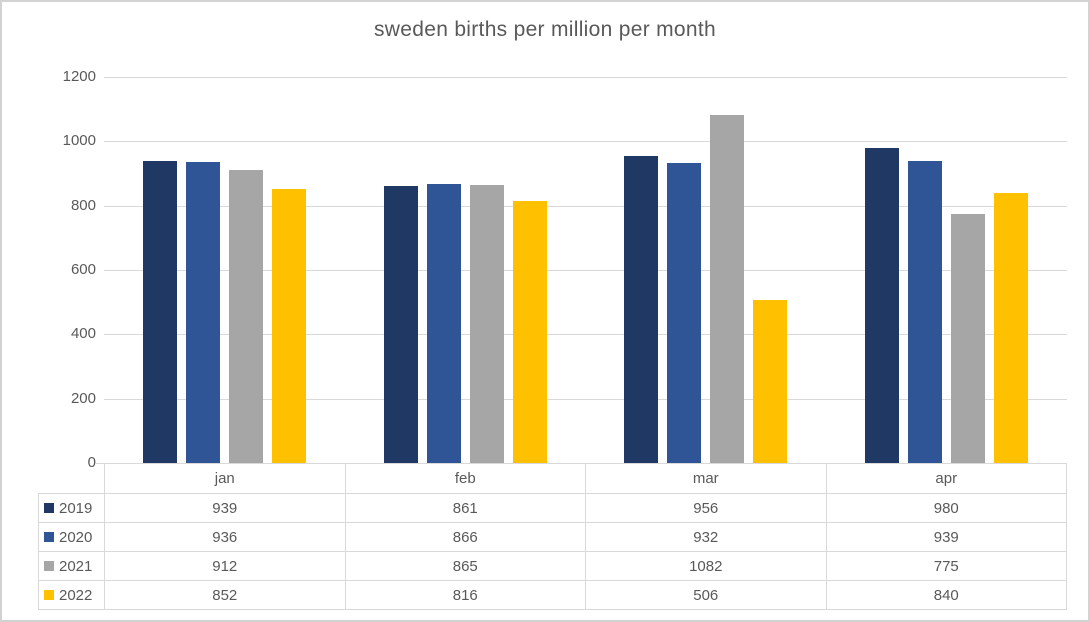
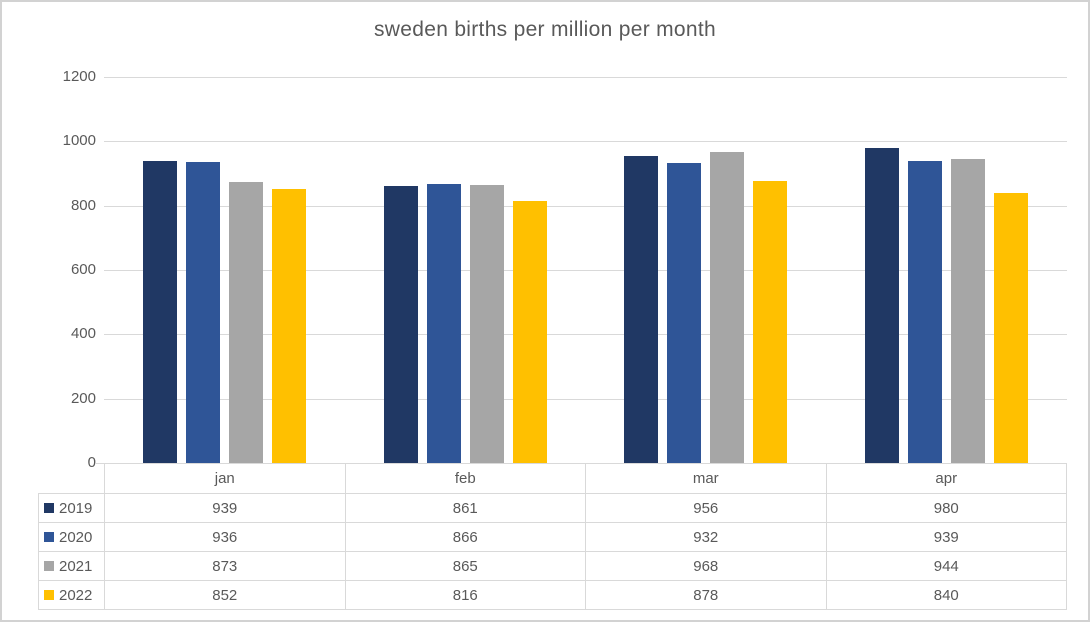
2021/jan: 912 -> 873
2021/mar: 1082 -> 968
2022/mar: 506 -> 878
2021/apr: 775 -> 944
